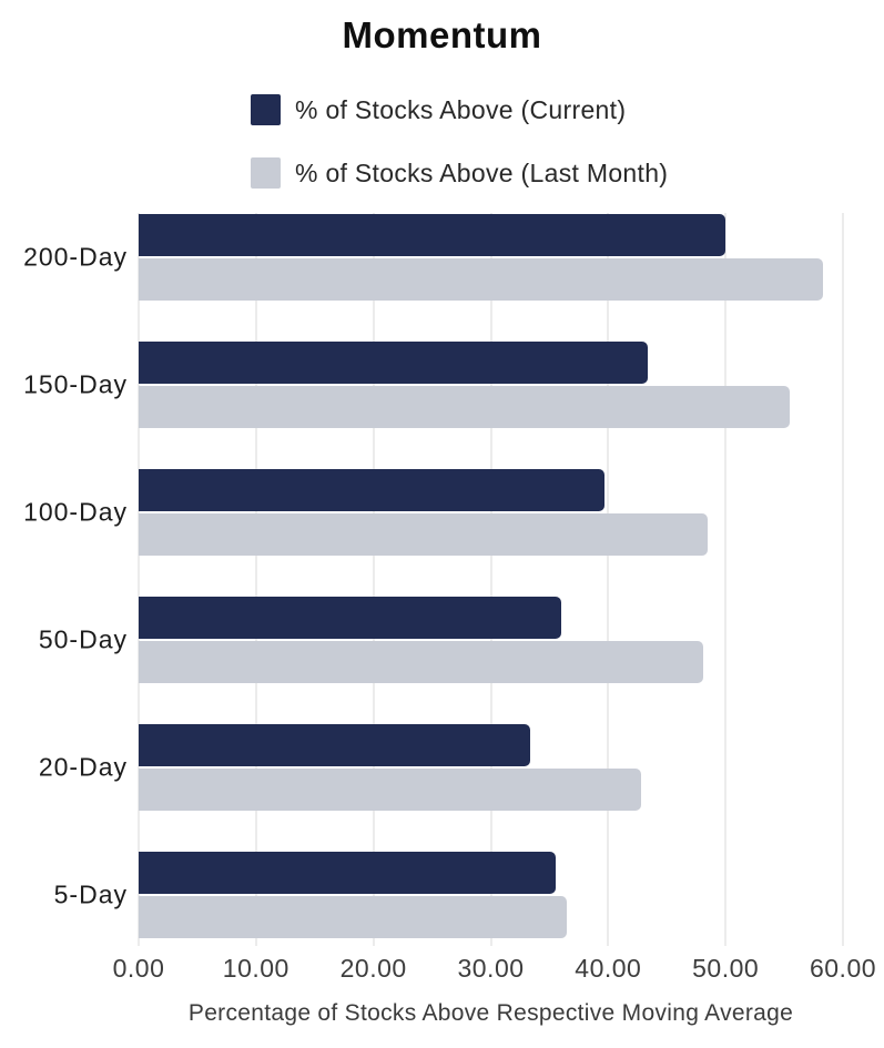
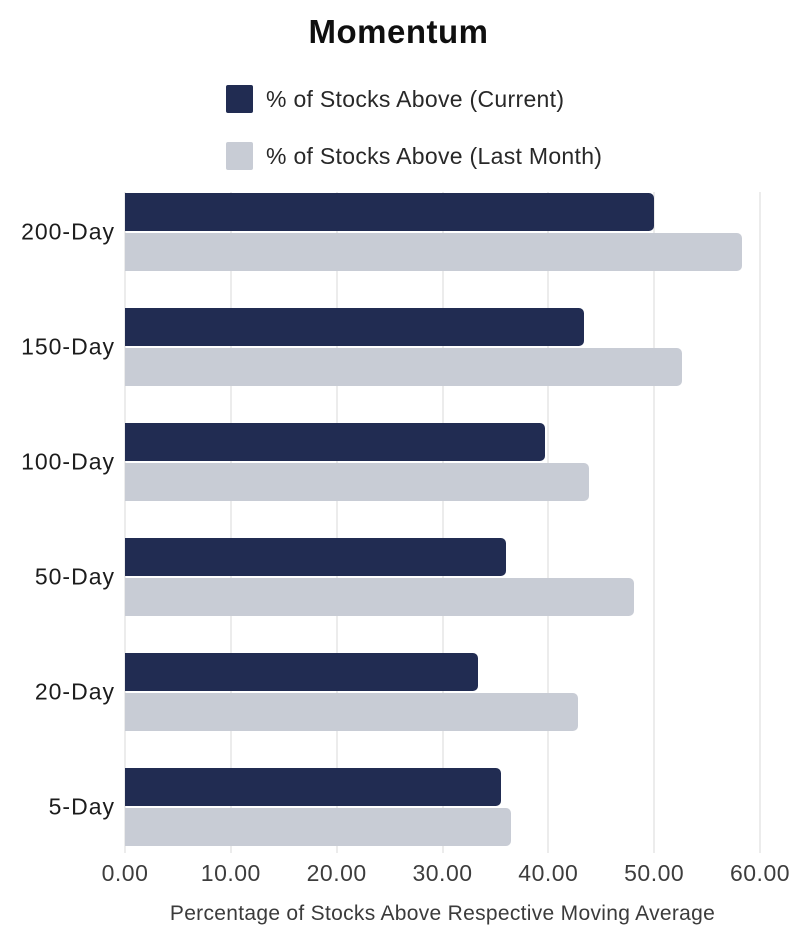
% of Stocks Above (Last Month)/150-Day: 55.5 -> 52.6
% of Stocks Above (Last Month)/100-Day: 48.5 -> 43.8
